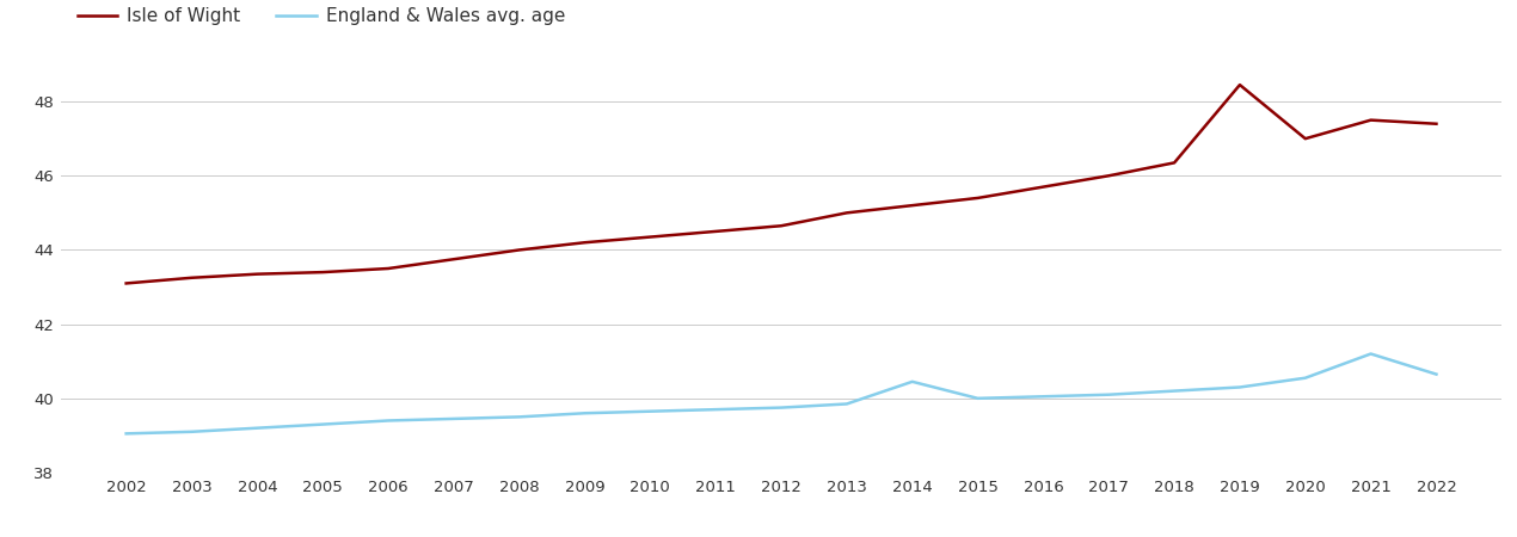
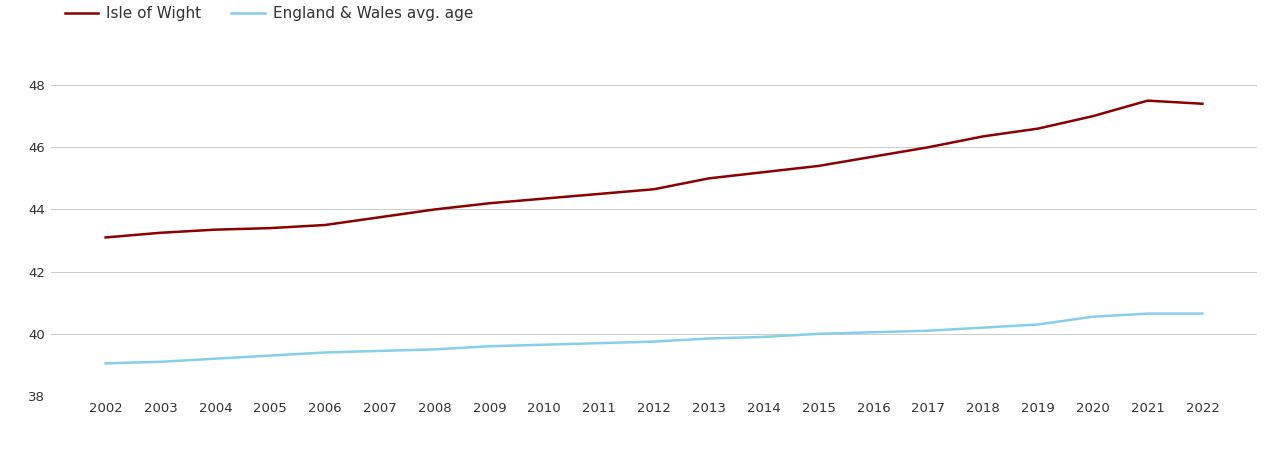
England & Wales avg. age/2014: 40.45 -> 39.90
Isle of Wight/2019: 48.45 -> 46.60
England & Wales avg. age/2021: 41.20 -> 40.65
